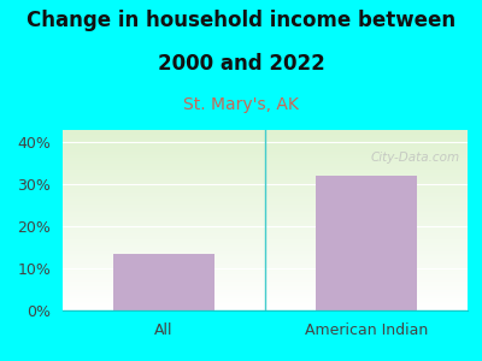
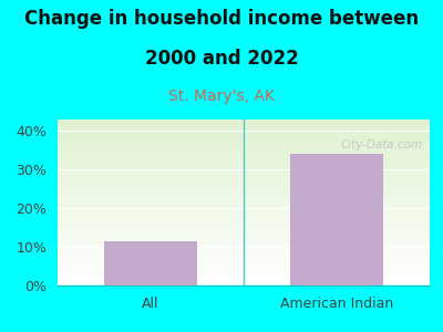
All: 13.5% -> 11.5%
American Indian: 32.0% -> 34.0%
